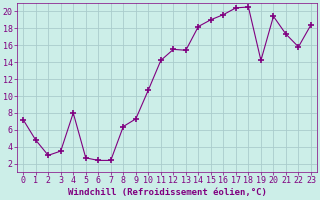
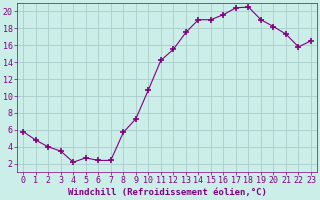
0: 7.2 -> 5.8
2: 3.0 -> 4.0
4: 8.0 -> 2.2
8: 6.4 -> 5.7
13: 15.4 -> 17.5
14: 18.2 -> 19.0
19: 14.2 -> 19.0
20: 19.4 -> 18.2
23: 18.4 -> 16.5
